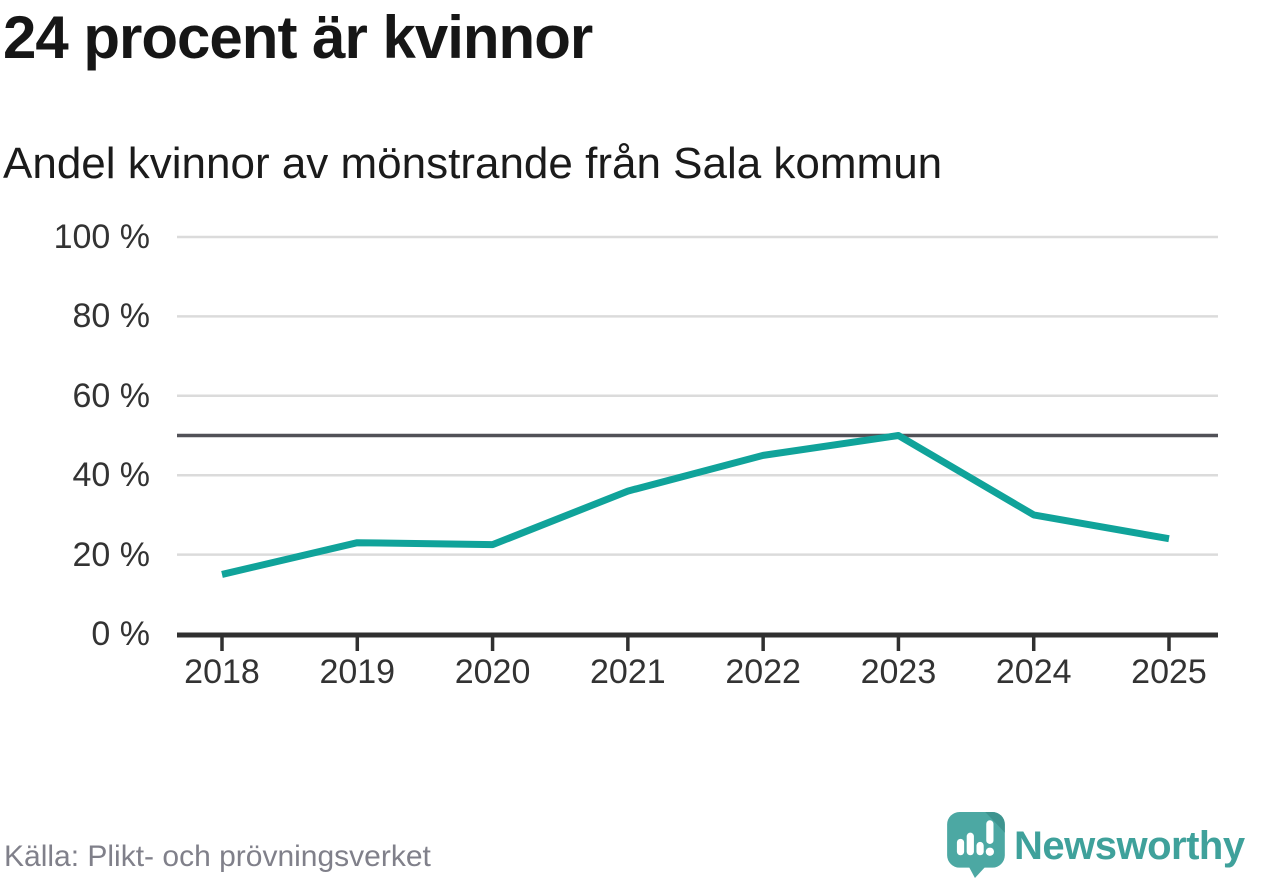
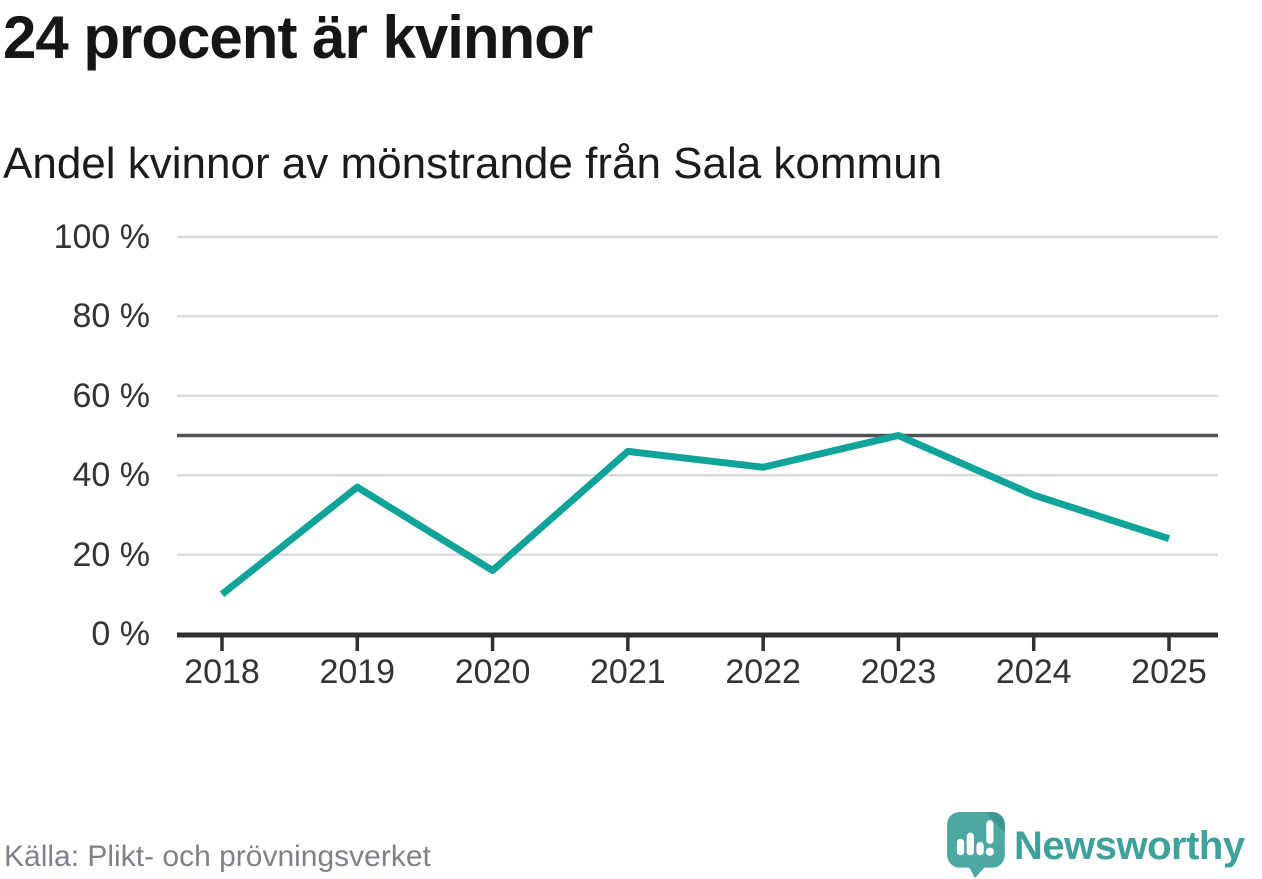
2018: 15% -> 10%
2019: 23% -> 37%
2020: 22% -> 16%
2021: 36% -> 46%
2022: 45% -> 42%
2024: 30% -> 35%
